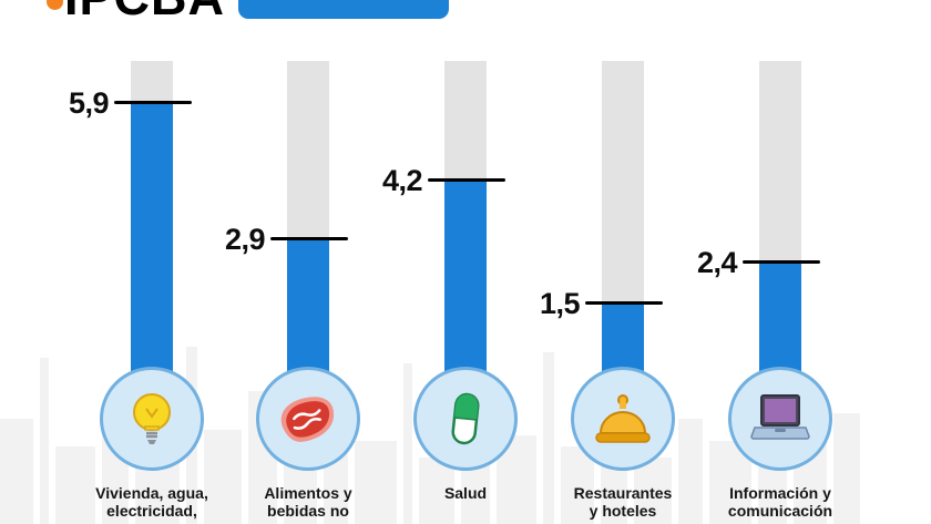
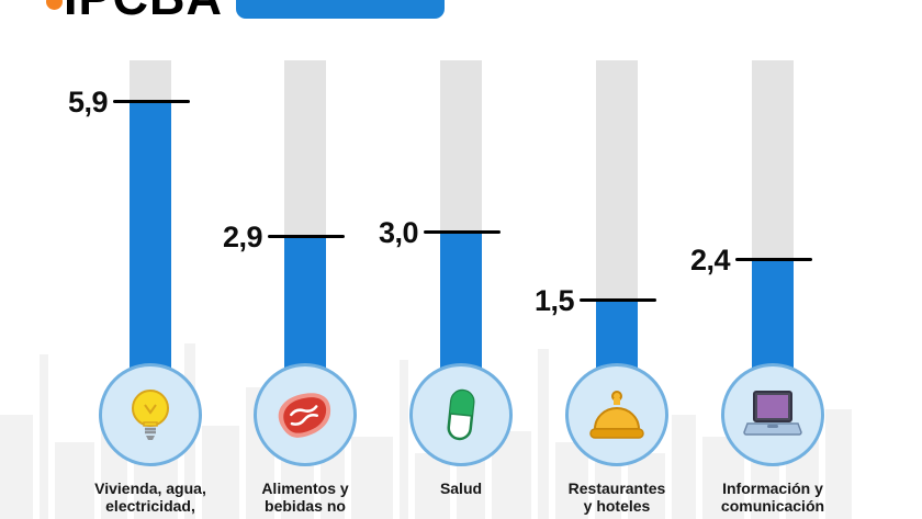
Salud: 4,2 -> 3,0
